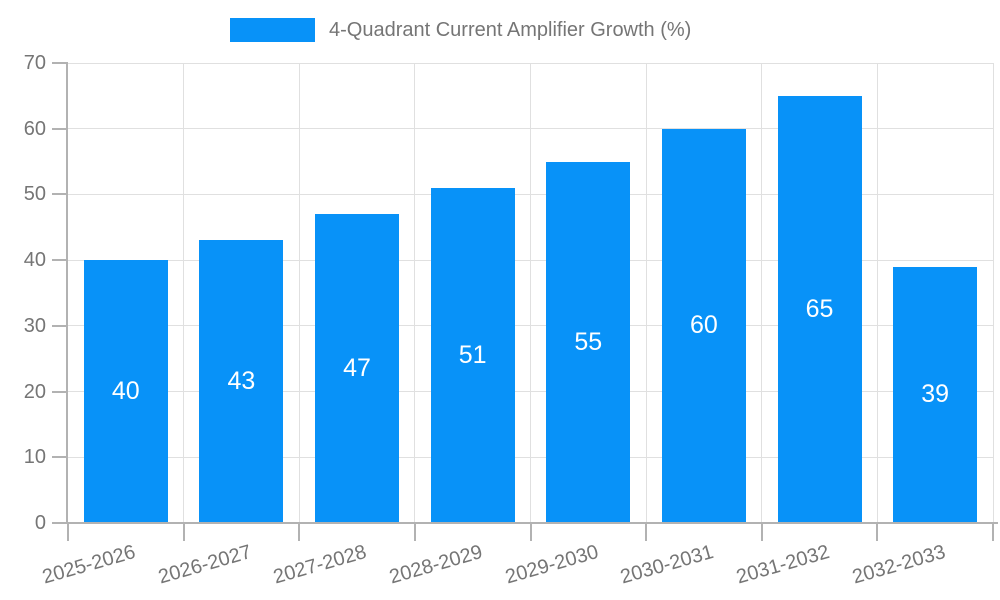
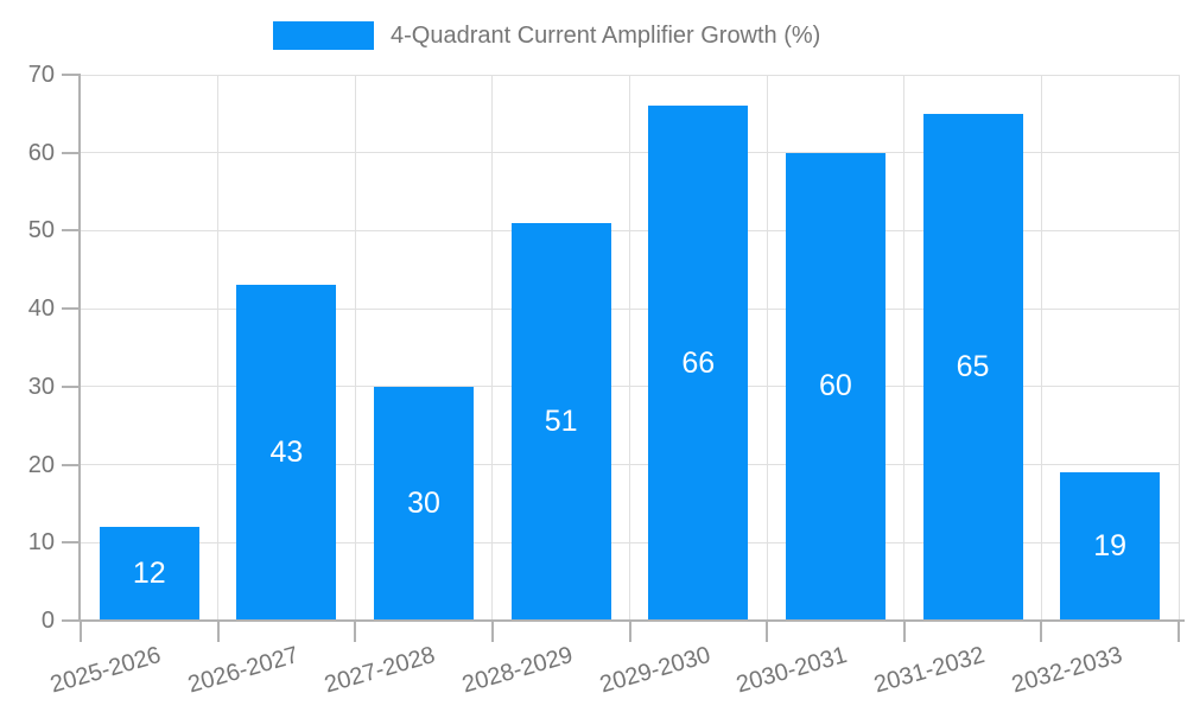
2025-2026: 40 -> 12
2027-2028: 47 -> 30
2029-2030: 55 -> 66
2032-2033: 39 -> 19
